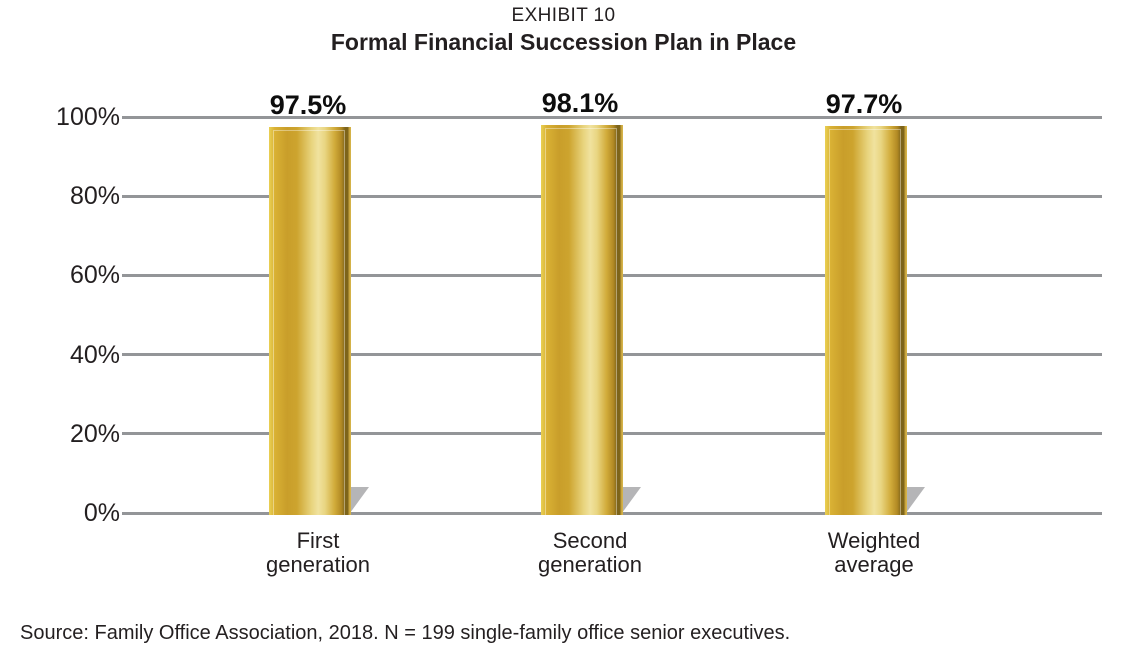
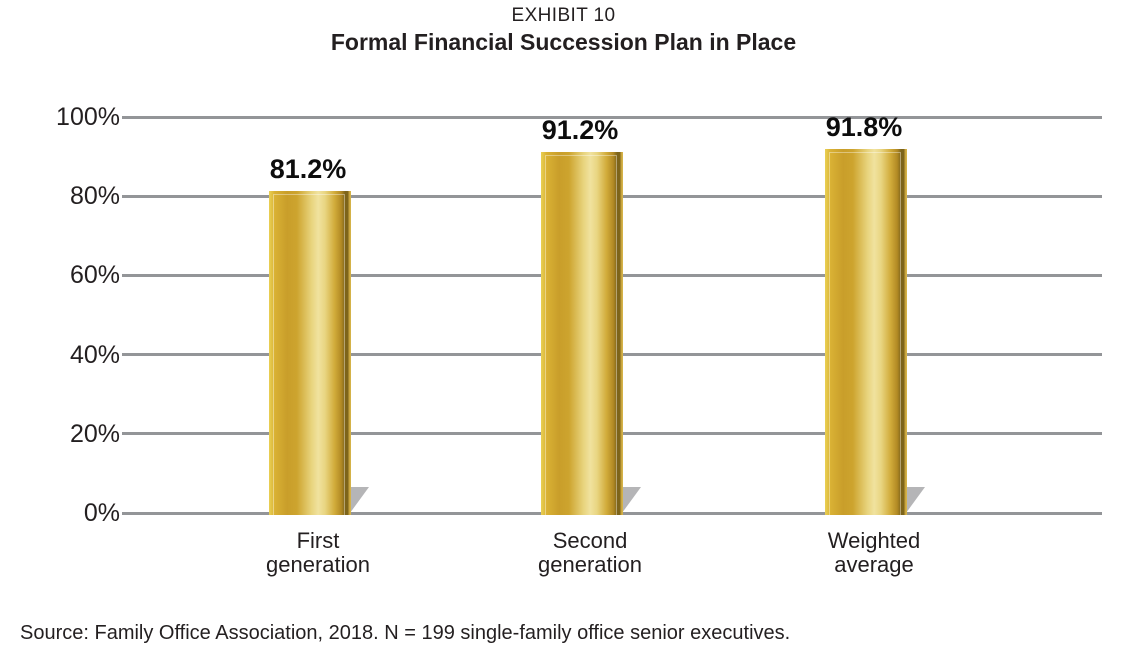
First generation: 97.5% -> 81.2%
Second generation: 98.1% -> 91.2%
Weighted average: 97.7% -> 91.8%
